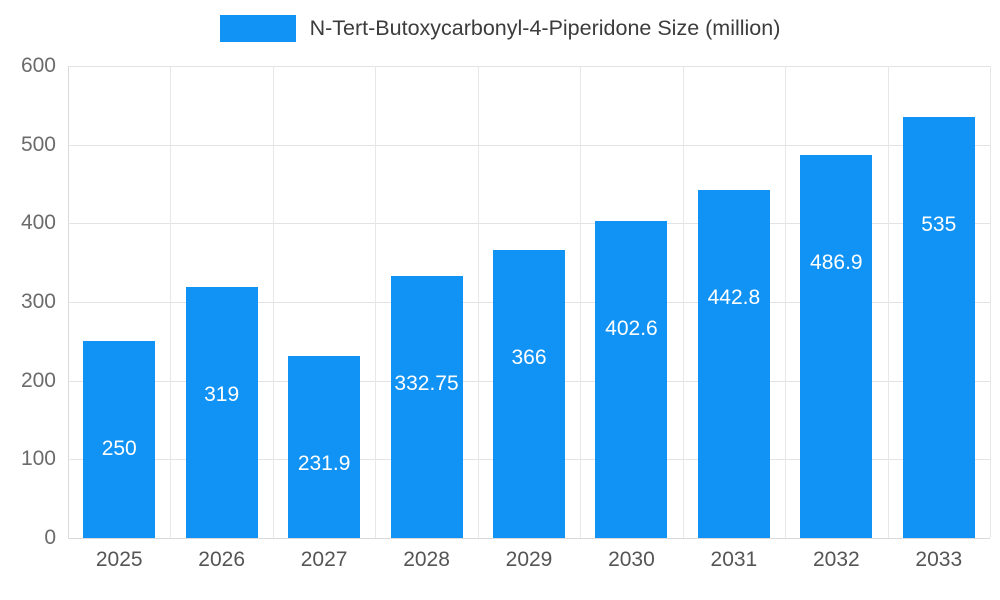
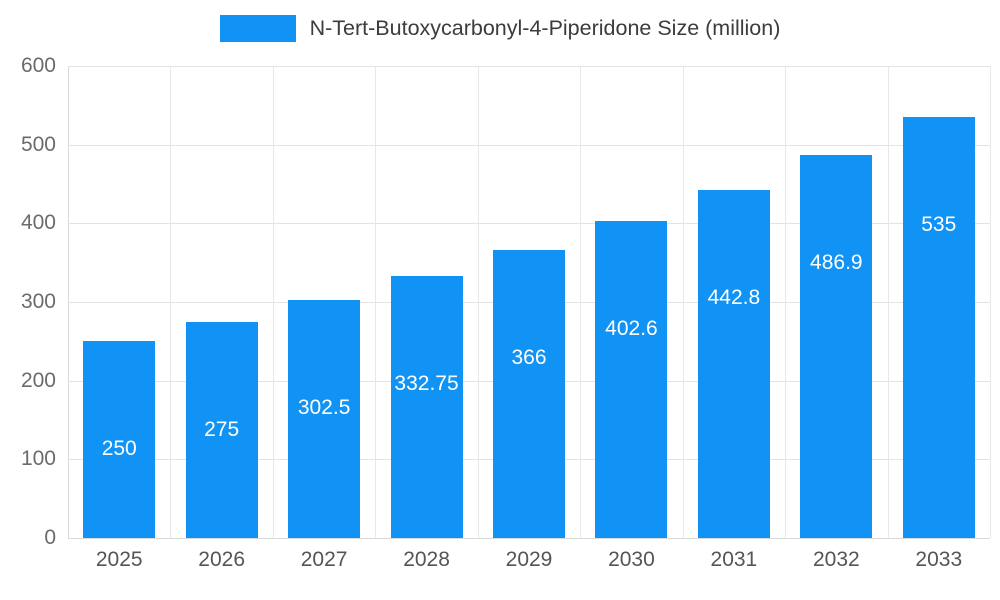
2026: 319 -> 275
2027: 231.9 -> 302.5
